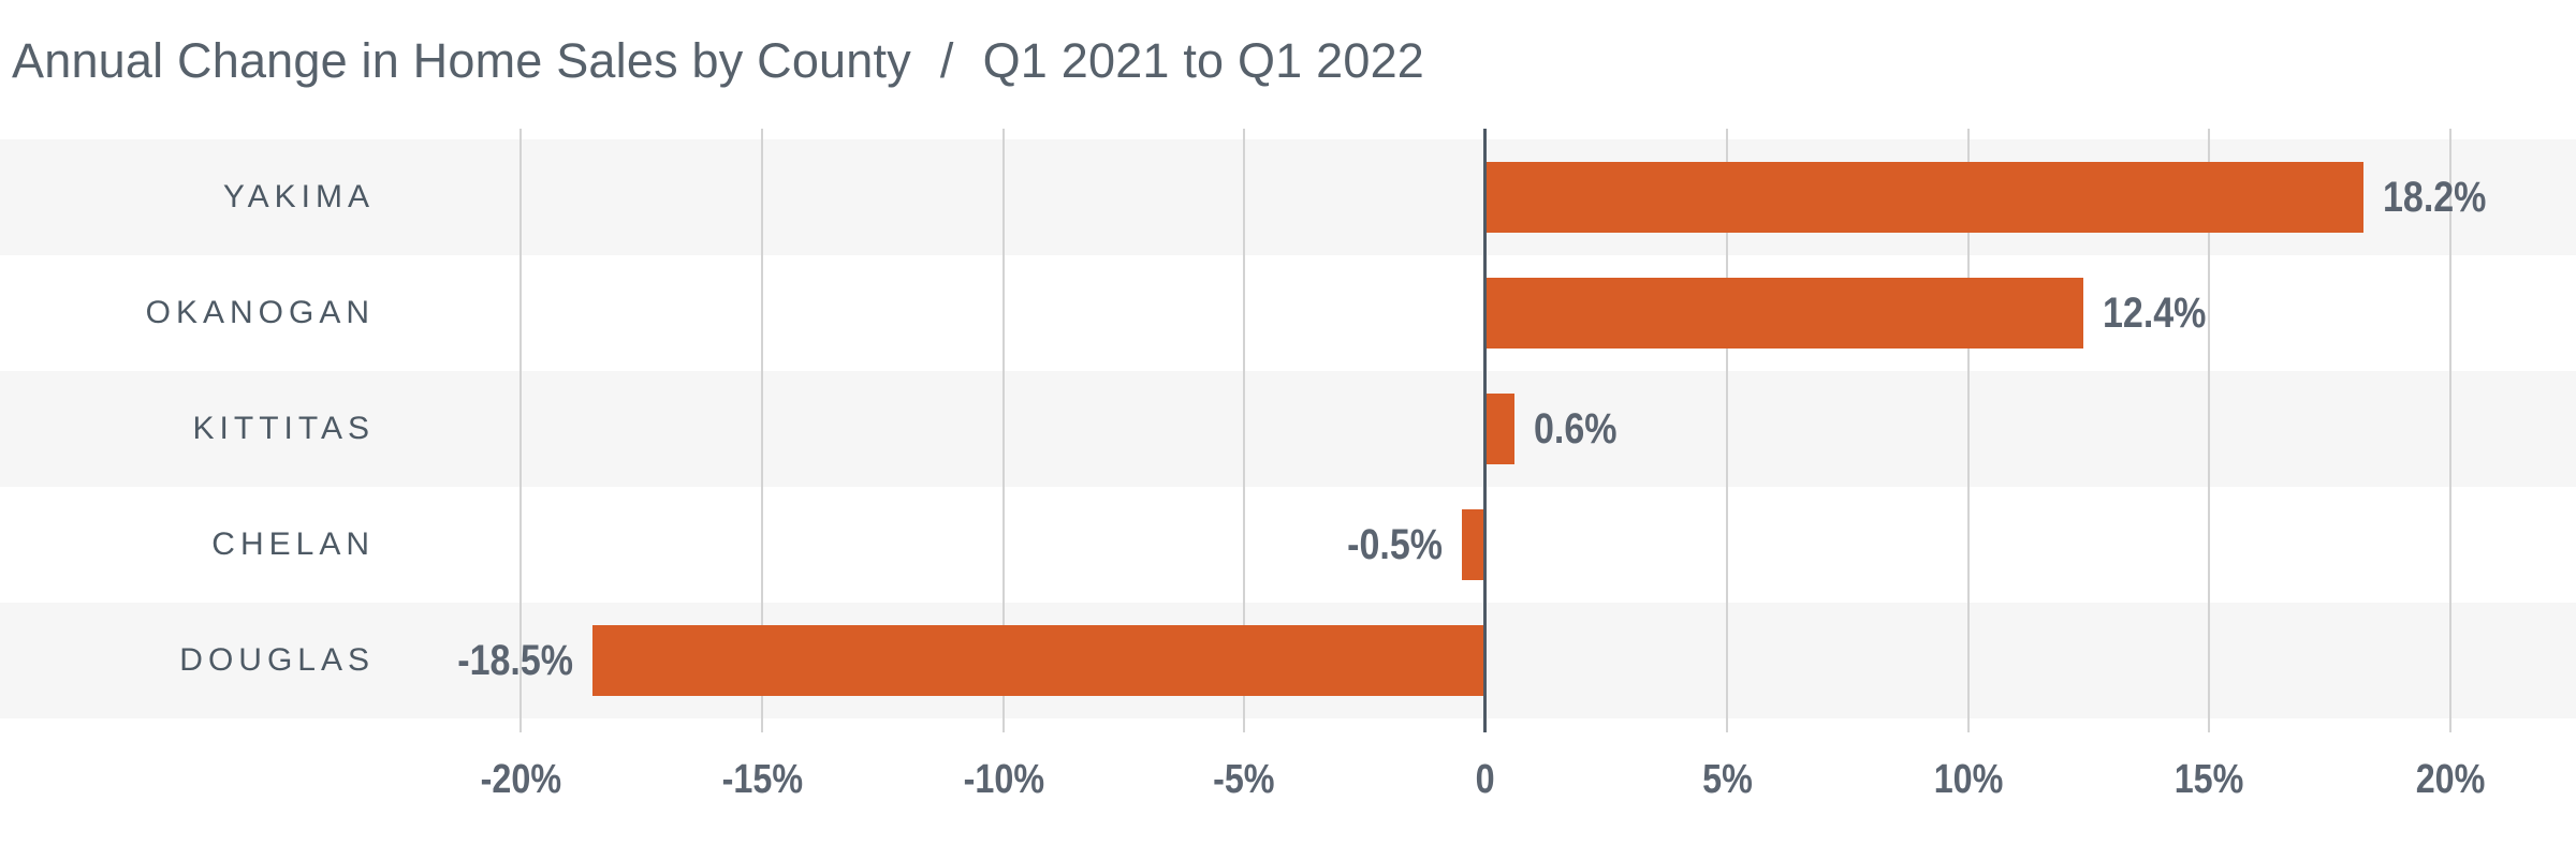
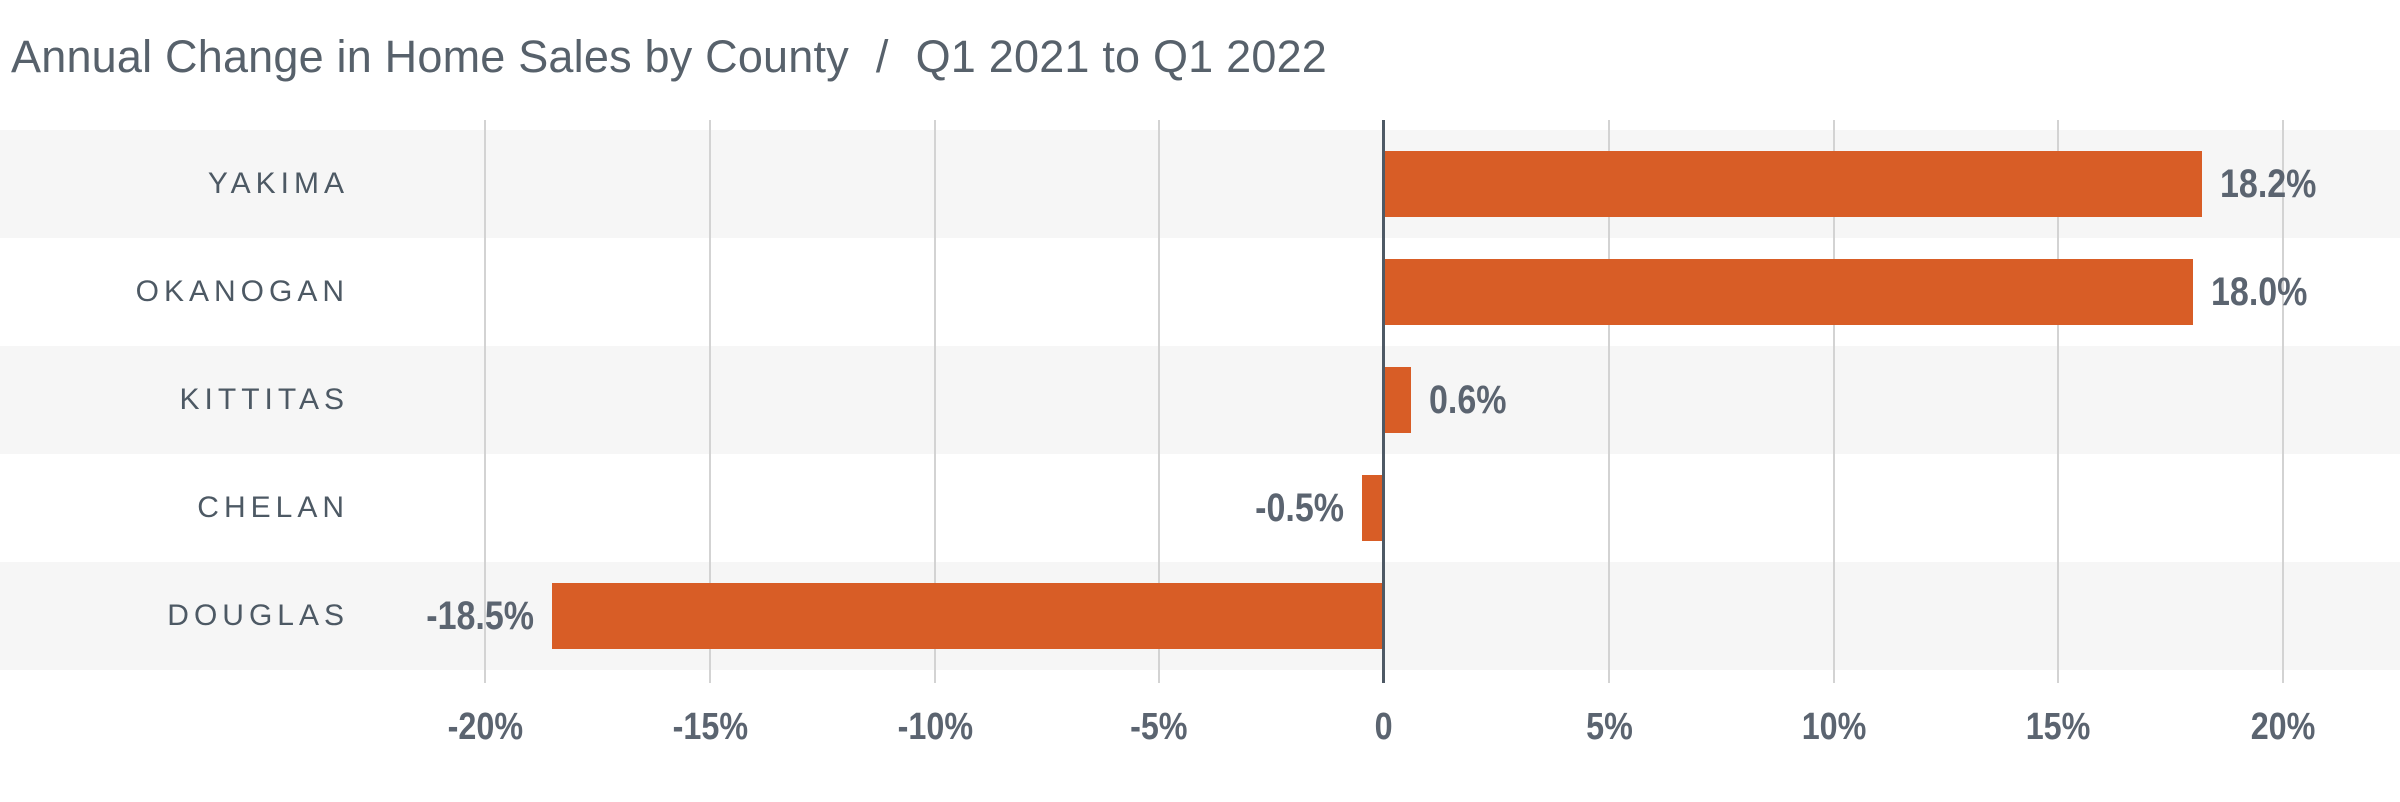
OKANOGAN: 12.4% -> 18.0%
